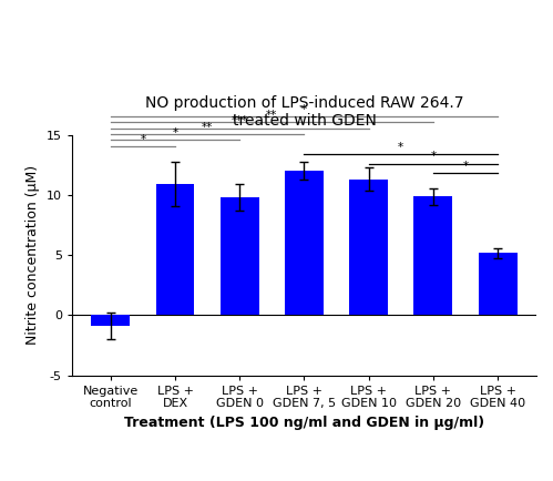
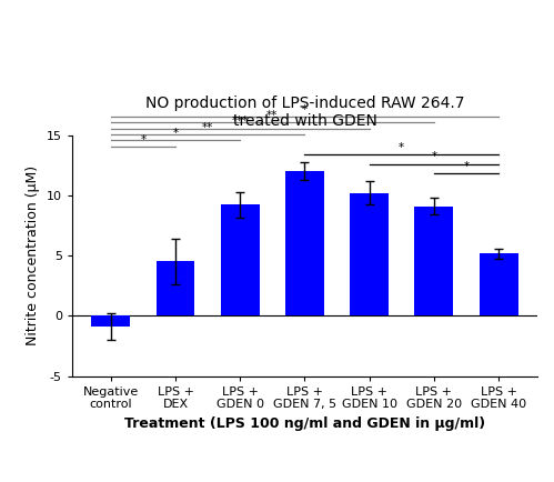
LPS + DEX: 10.9 -> 4.5
LPS + GDEN 0: 9.8 -> 9.2
LPS + GDEN 10: 11.3 -> 10.2
LPS + GDEN 20: 9.8 -> 9.1
